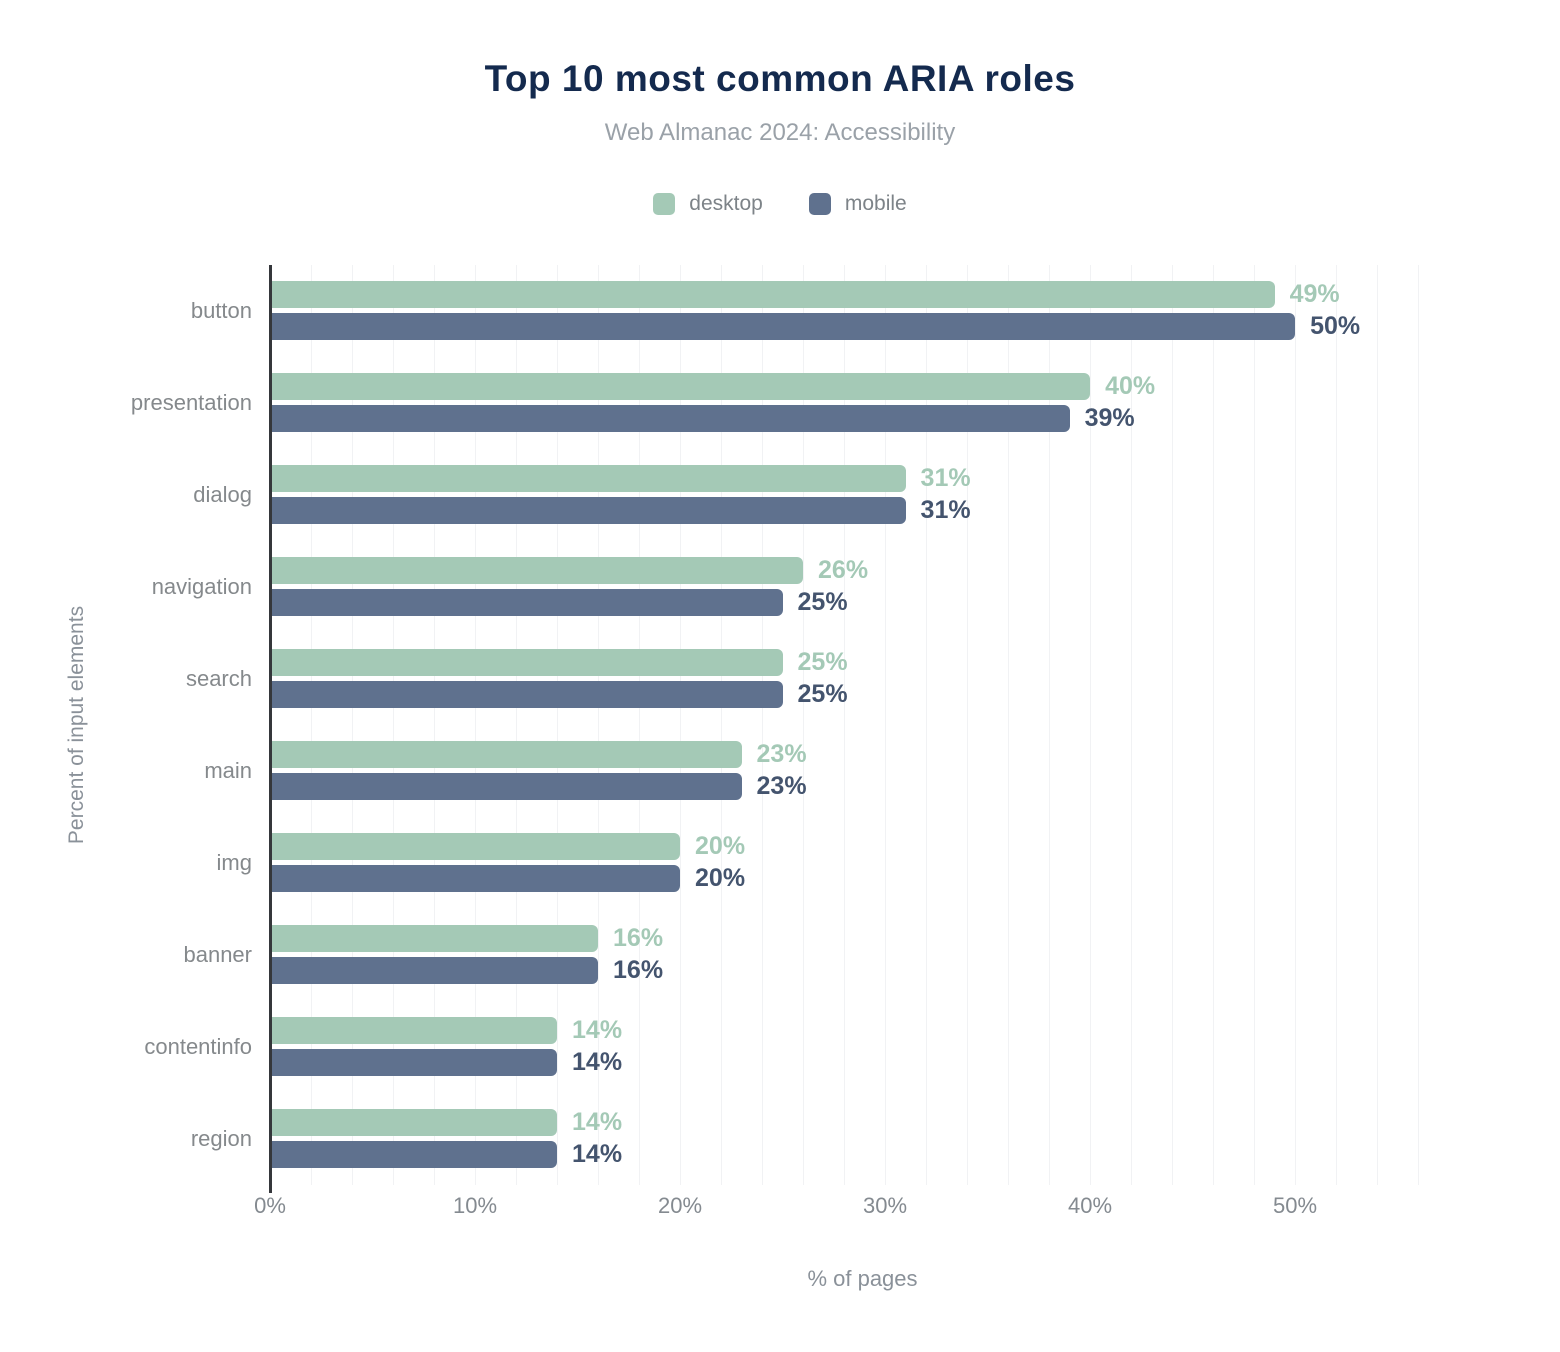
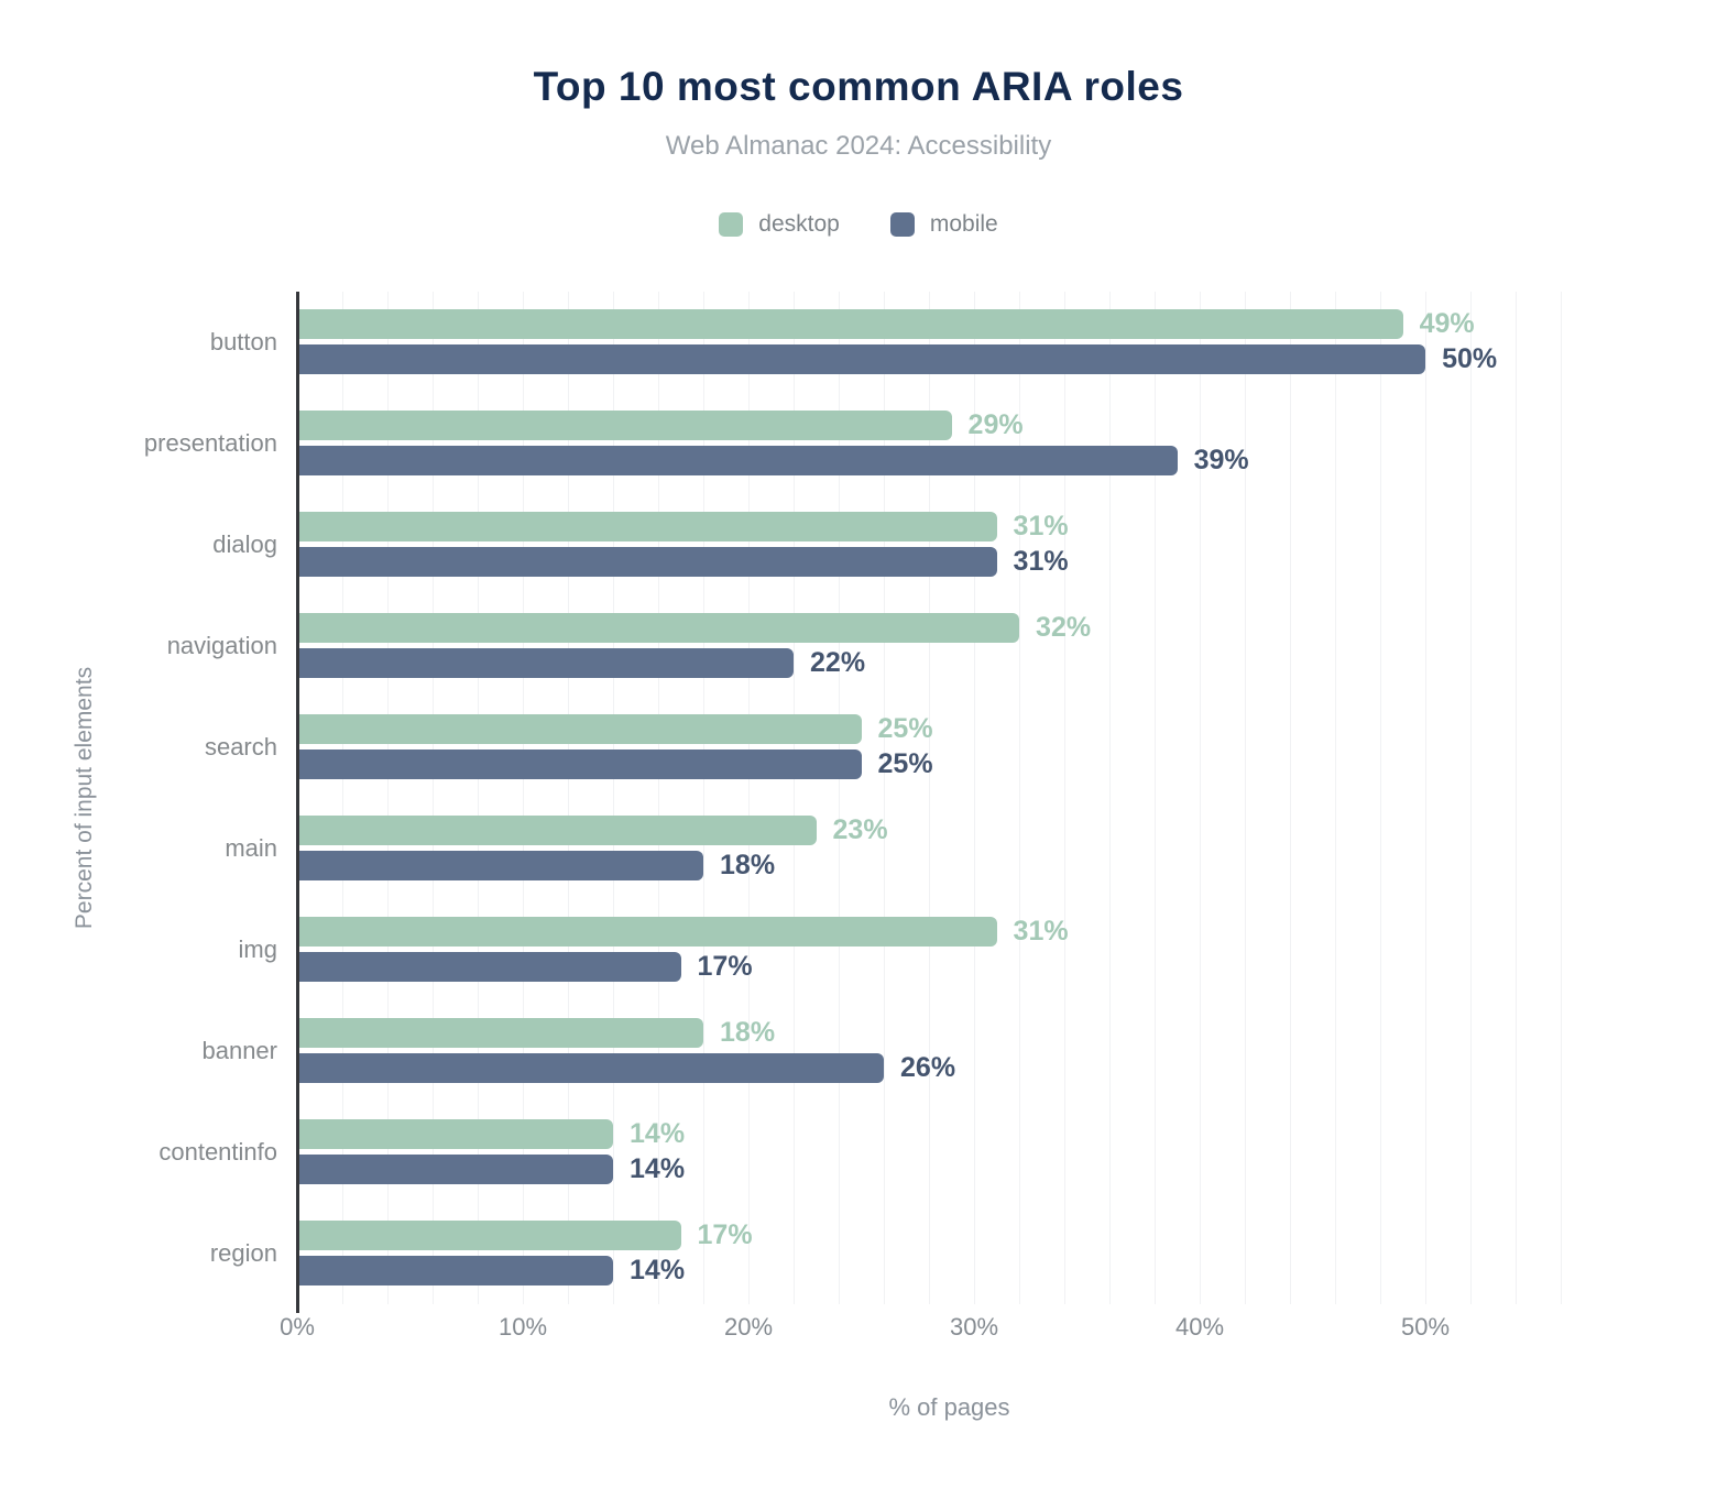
desktop/presentation: 40% -> 29%
desktop/navigation: 26% -> 32%
mobile/navigation: 25% -> 22%
mobile/main: 23% -> 18%
desktop/img: 20% -> 31%
mobile/img: 20% -> 17%
desktop/banner: 16% -> 18%
mobile/banner: 16% -> 26%
desktop/region: 14% -> 17%
